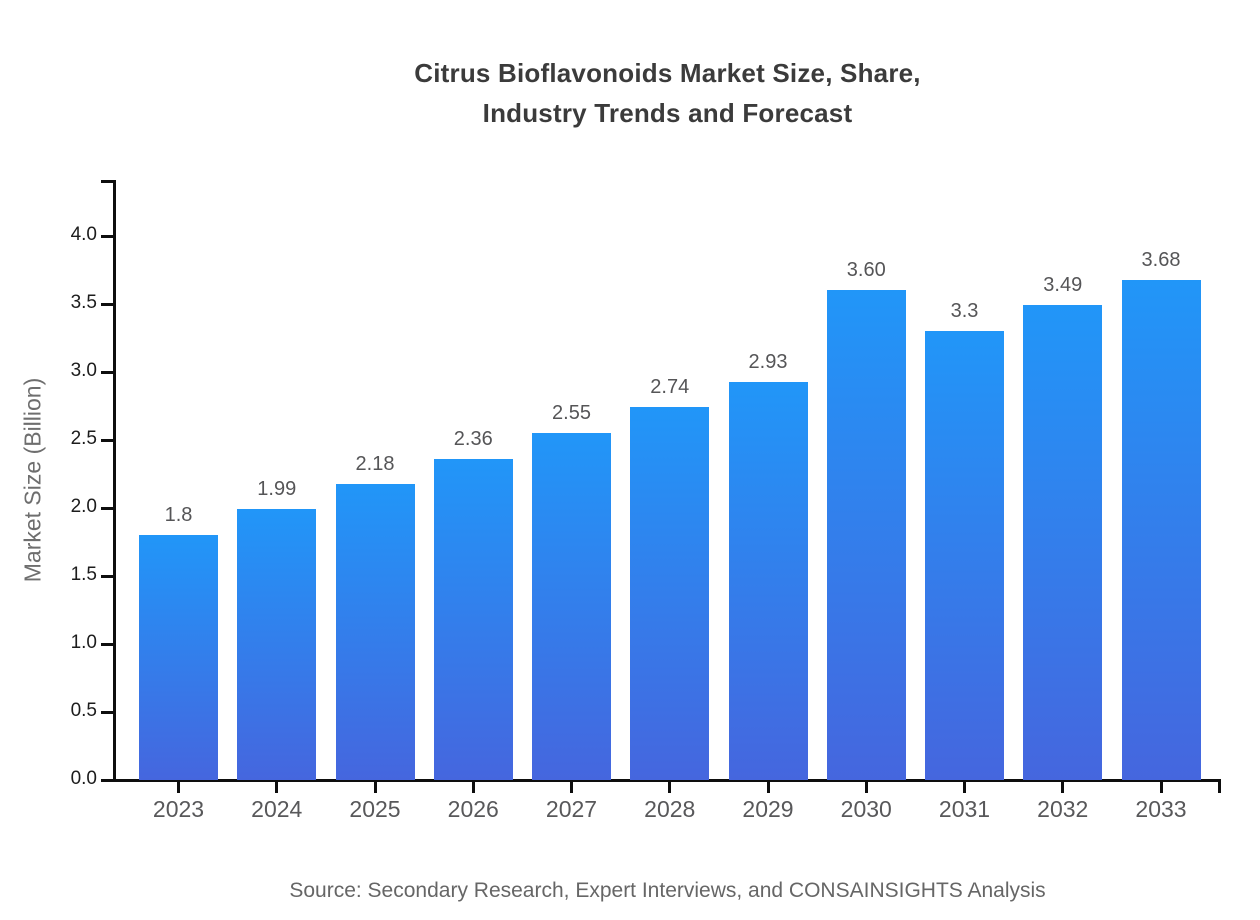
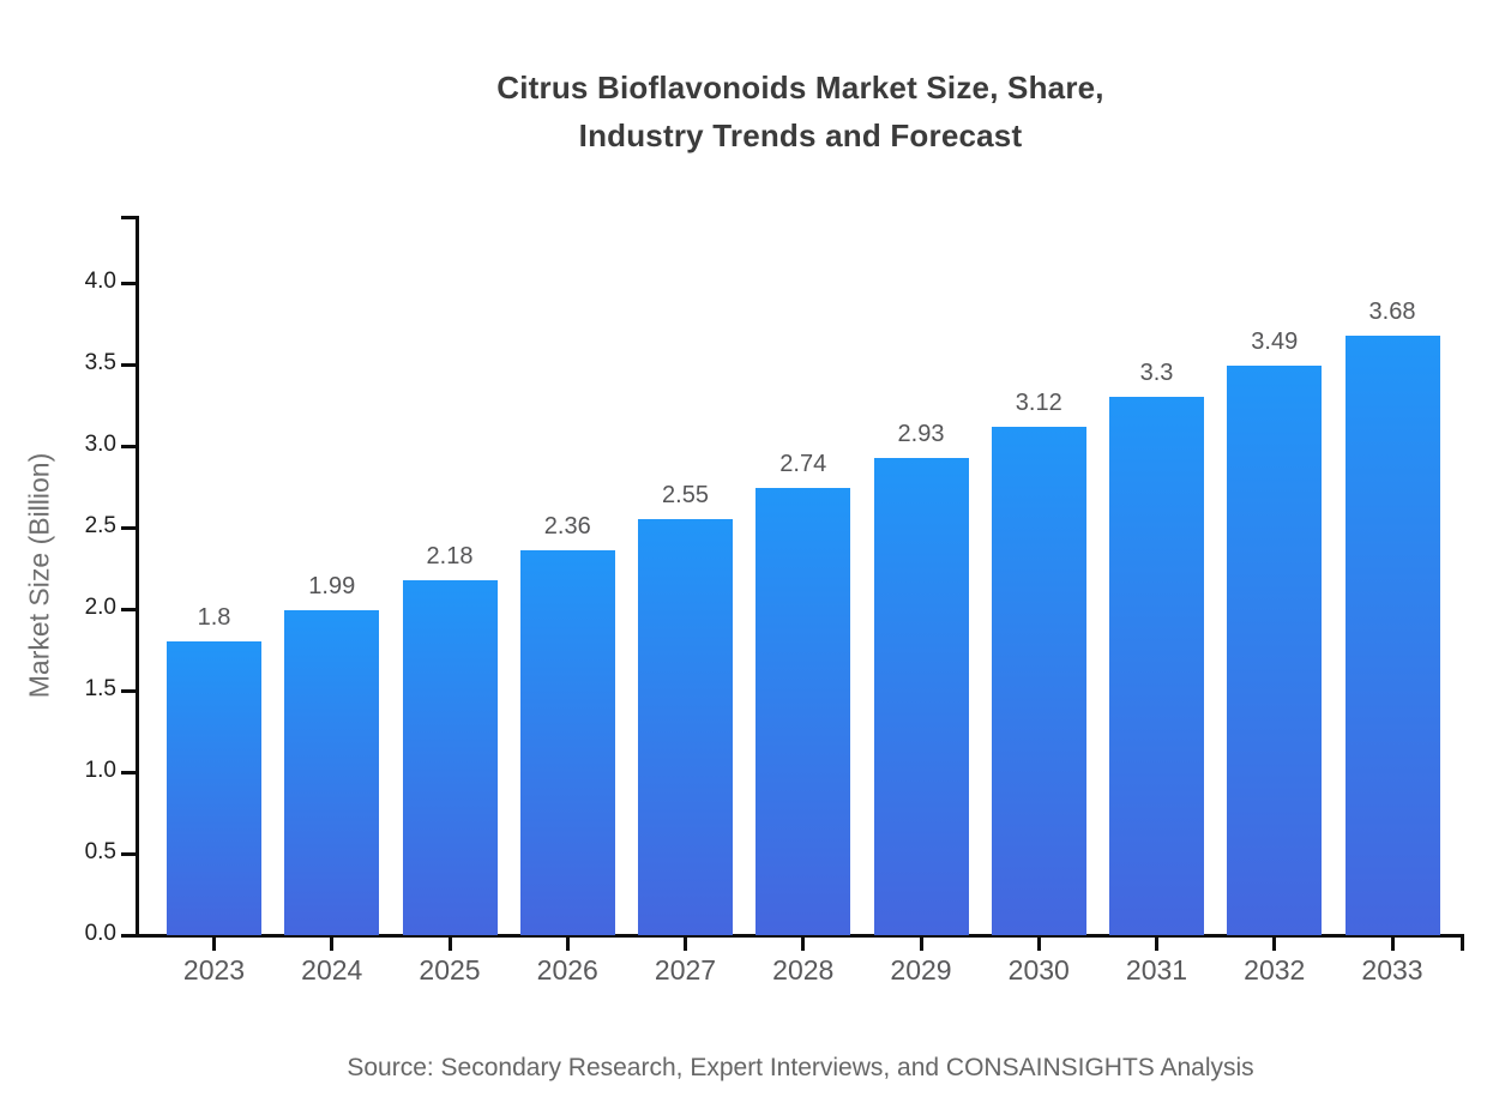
2030: 3.60 -> 3.12
